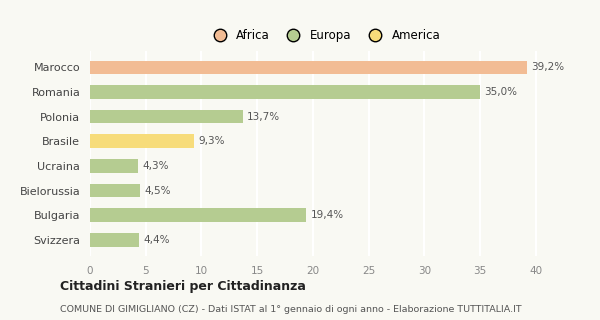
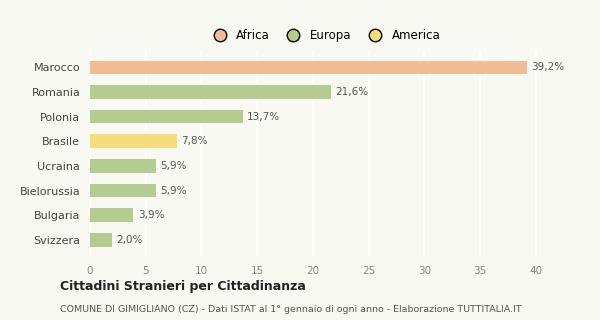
Romania: 35,0% -> 21,6%
Brasile: 9,3% -> 7,8%
Ucraina: 4,3% -> 5,9%
Bielorussia: 4,5% -> 5,9%
Bulgaria: 19,4% -> 3,9%
Svizzera: 4,4% -> 2,0%
